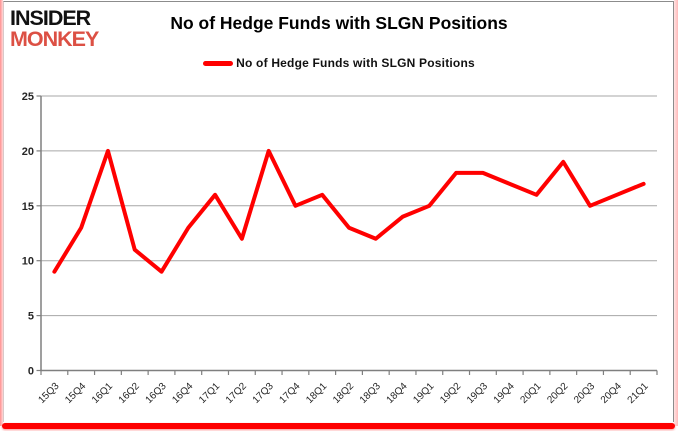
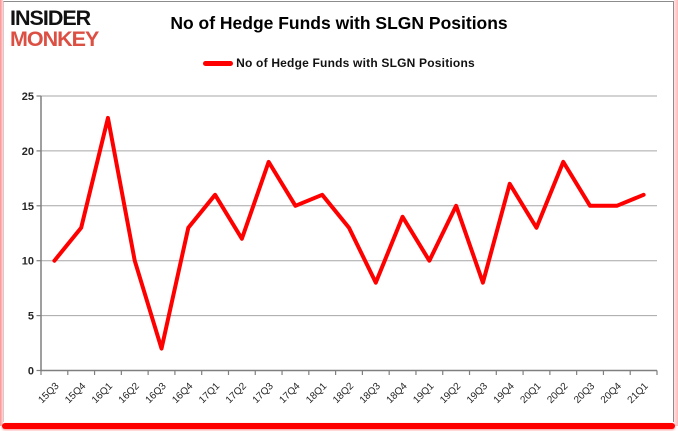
15Q3: 9 -> 10
16Q1: 20 -> 23
16Q2: 11 -> 10
16Q3: 9 -> 2
17Q3: 20 -> 19
18Q3: 12 -> 8
19Q1: 15 -> 10
19Q2: 18 -> 15
19Q3: 18 -> 8
20Q1: 16 -> 13
20Q4: 16 -> 15
21Q1: 17 -> 16
